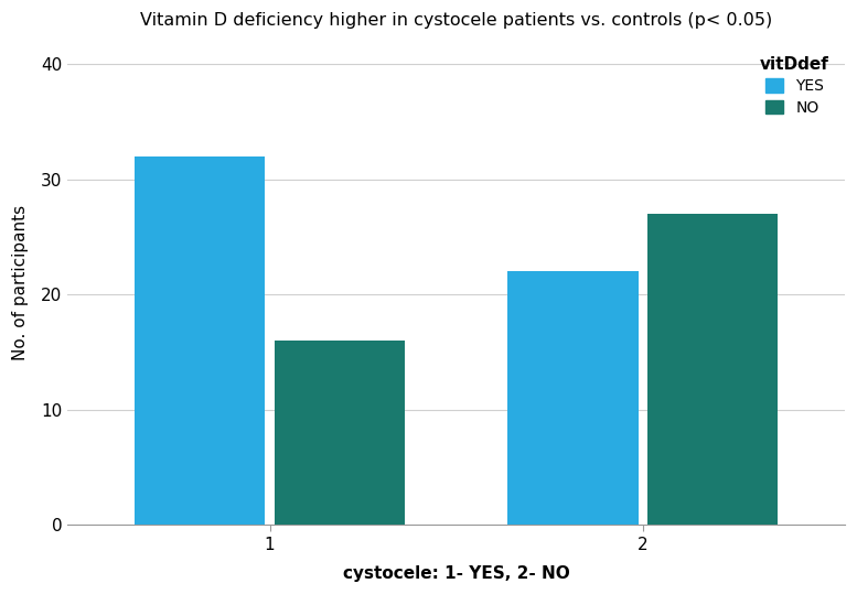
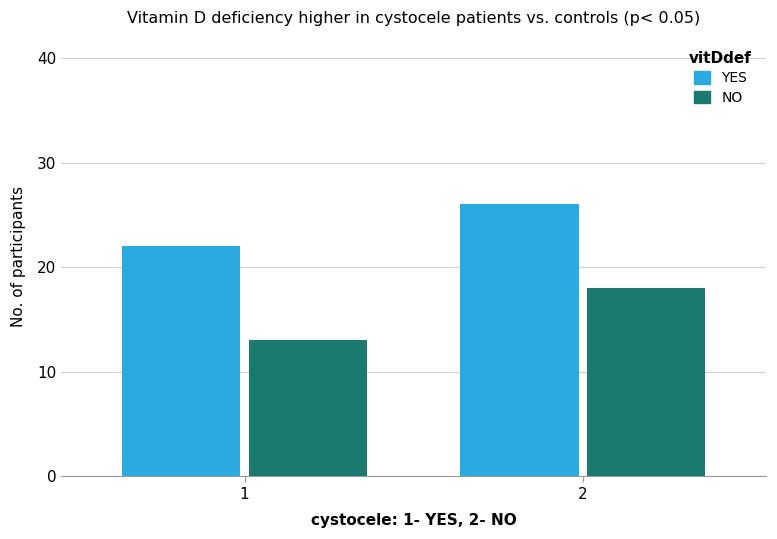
YES/1: 32 -> 22
NO/1: 16 -> 13
YES/2: 22 -> 26
NO/2: 27 -> 18
